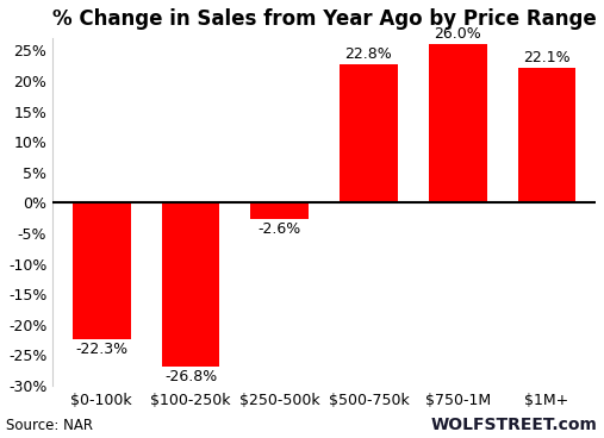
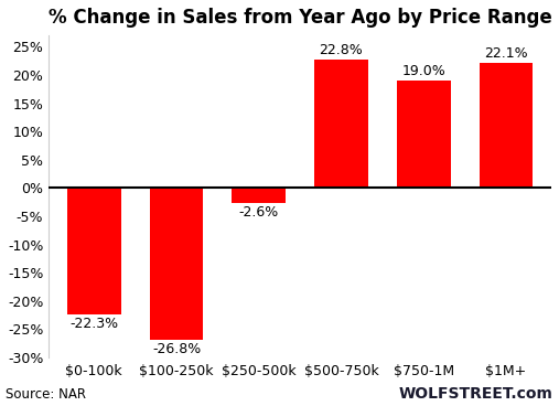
$750-1M: 26.0% -> 19.0%
